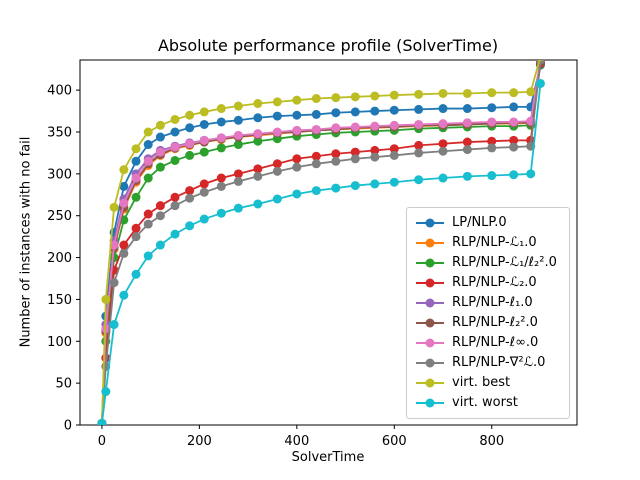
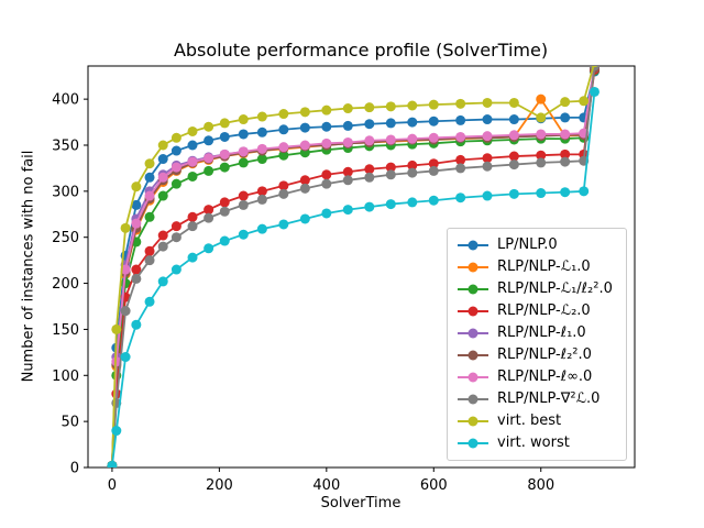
RLP/NLP-ℒ₁.0/800: 360 -> 400
virt. best/800: 400 -> 380
